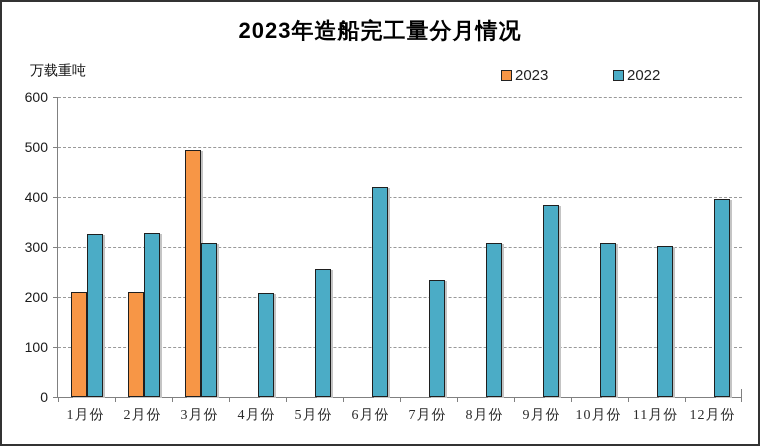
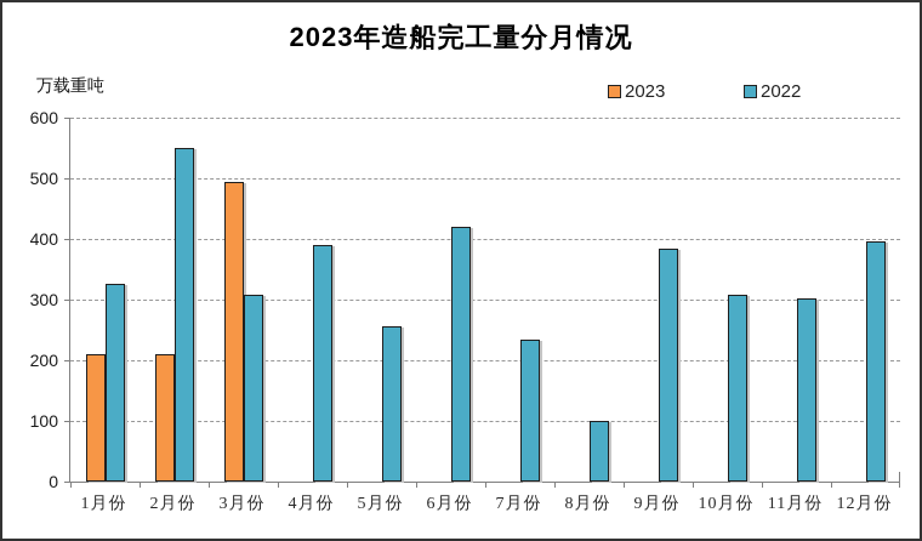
2022/2月份: 330 -> 550
2022/4月份: 210 -> 390
2022/8月份: 310 -> 100
